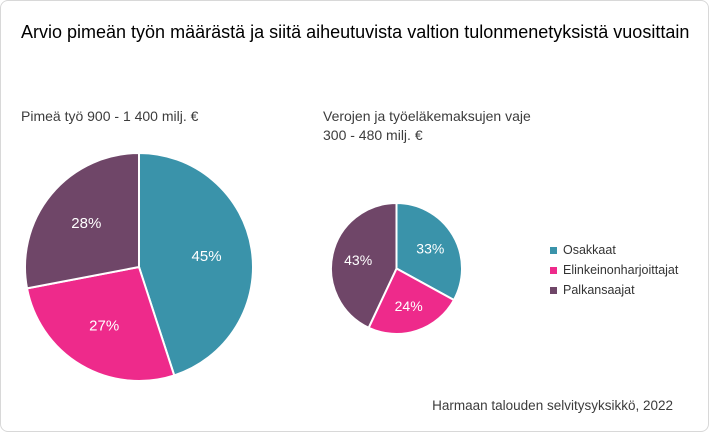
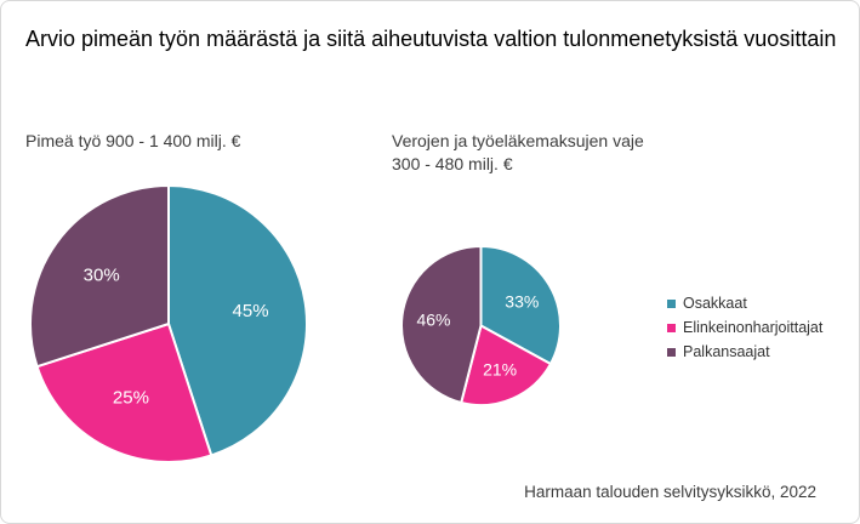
Pimeä työ 900 - 1 400 milj. €/Elinkeinonharjoittajat: 27% -> 25%
Pimeä työ 900 - 1 400 milj. €/Palkansaajat: 28% -> 30%
Verojen ja työeläkemaksujen vaje 300 - 480 milj. €/Elinkeinonharjoittajat: 24% -> 21%
Verojen ja työeläkemaksujen vaje 300 - 480 milj. €/Palkansaajat: 43% -> 46%
